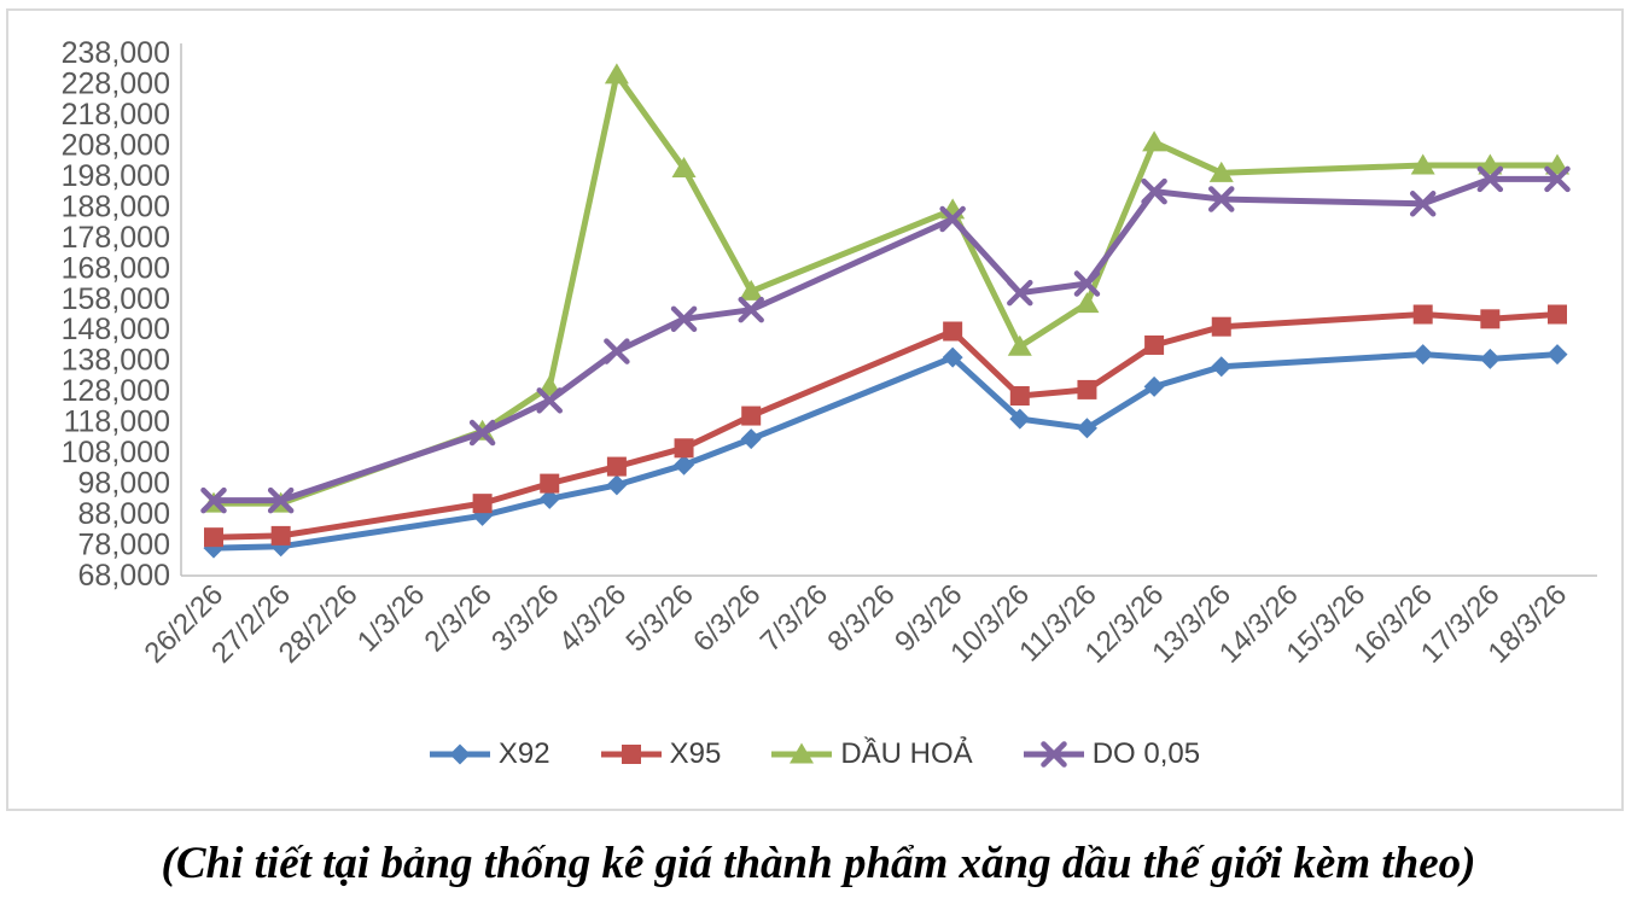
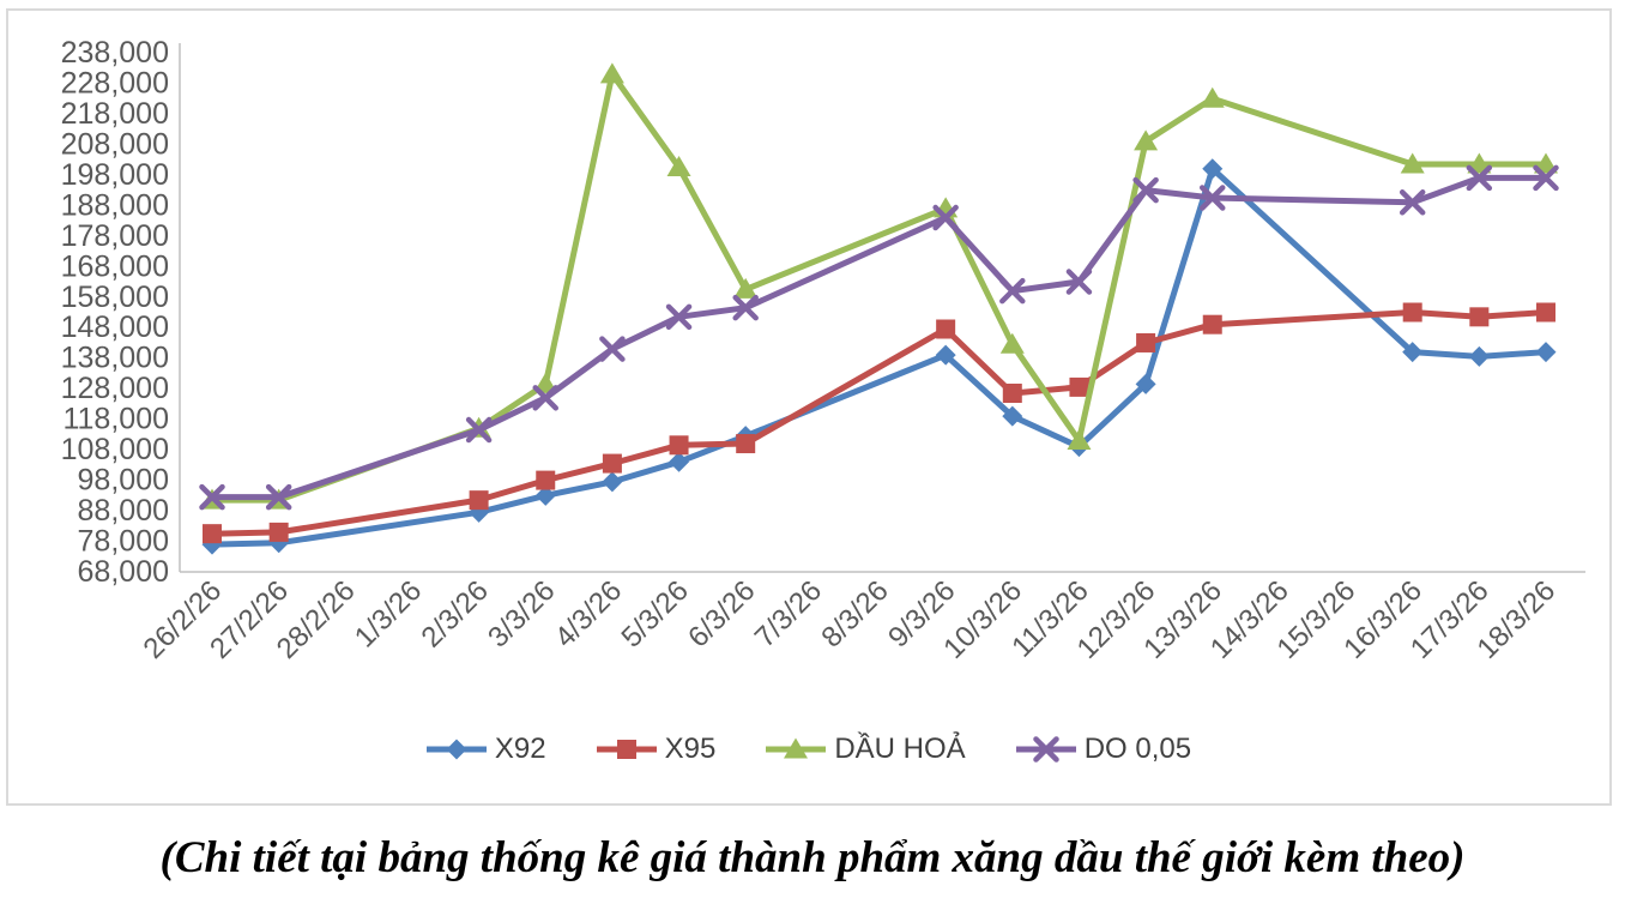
X95/6/3/26: 120000 -> 110000
X92/11/3/26: 116000 -> 109000
DẦU HOẢ/11/3/26: 156000 -> 111000
X92/13/3/26: 136000 -> 200000
DẦU HOẢ/13/3/26: 199000 -> 223000
